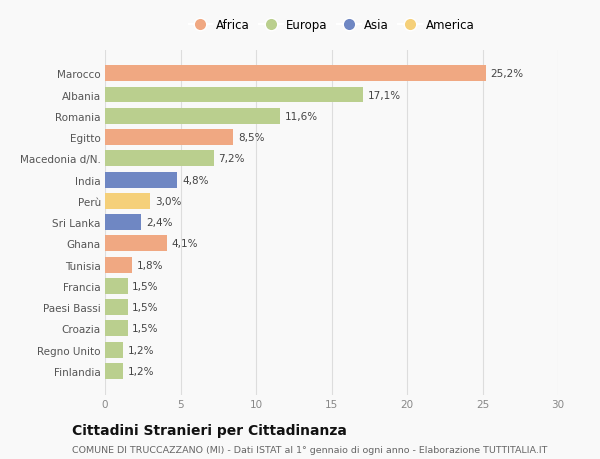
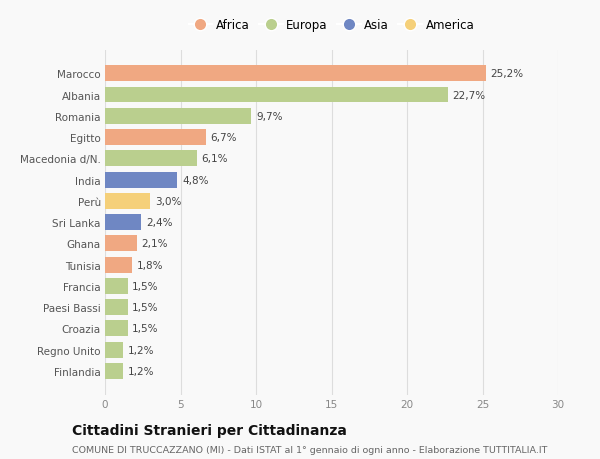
Albania: 17,1% -> 22,7%
Romania: 11,6% -> 9,7%
Egitto: 8,5% -> 6,7%
Macedonia d/N.: 7,2% -> 6,1%
Ghana: 4,1% -> 2,1%
